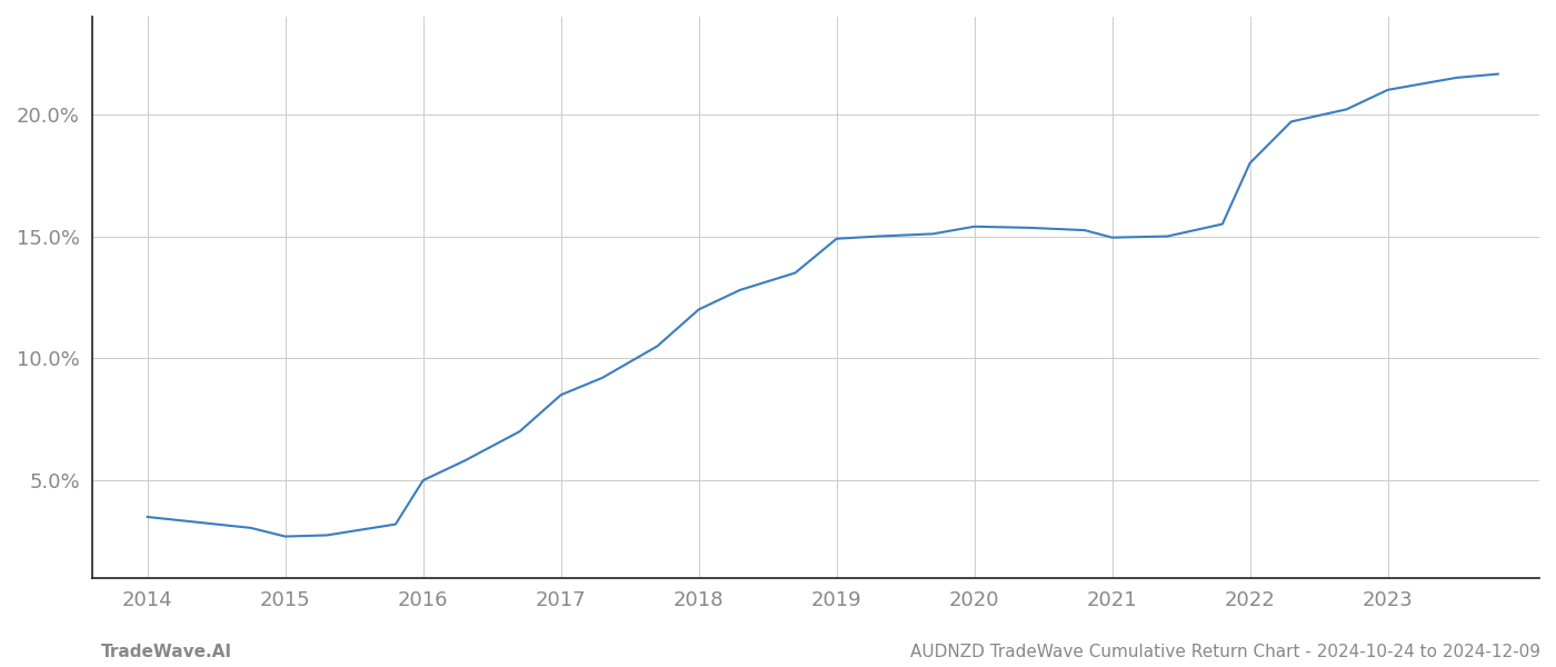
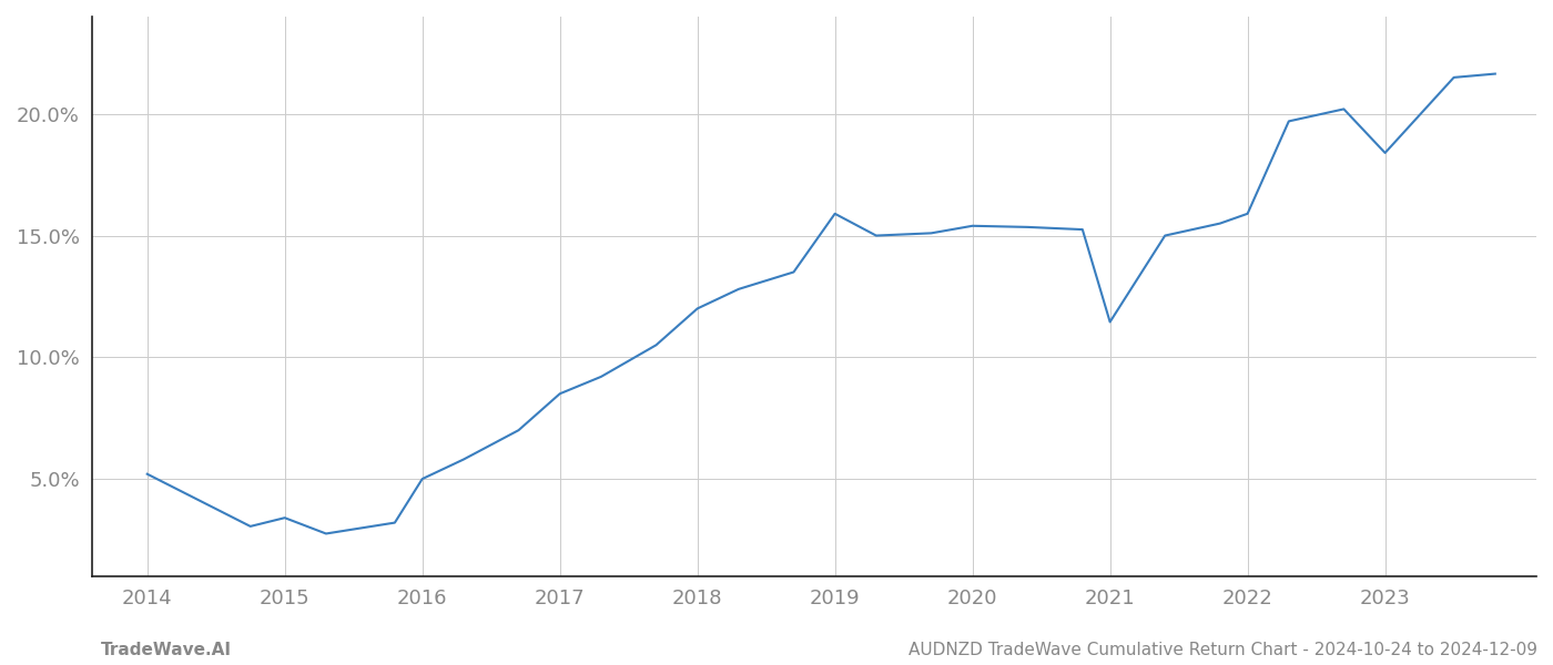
2014: 3.50% -> 5.20%
2015: 2.70% -> 3.40%
2019: 14.90% -> 15.90%
2021: 14.95% -> 11.45%
2022: 18.00% -> 15.90%
2023: 21.00% -> 18.40%
